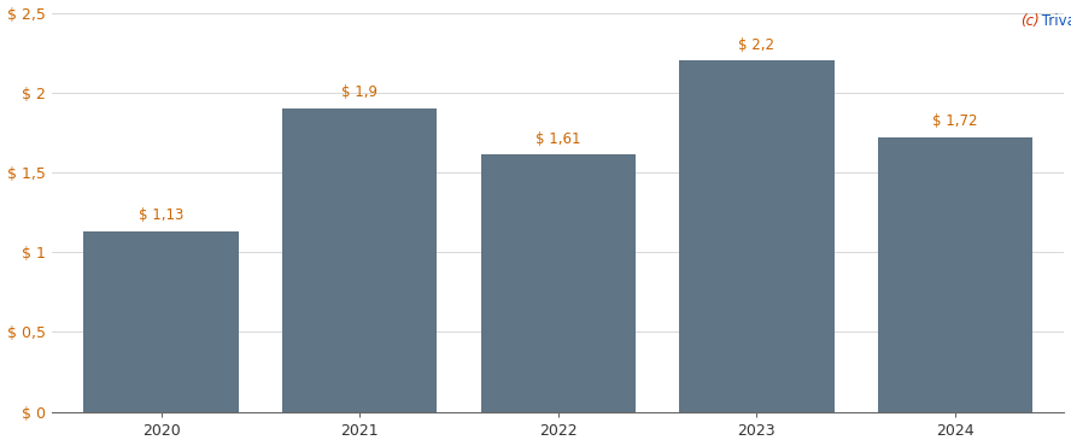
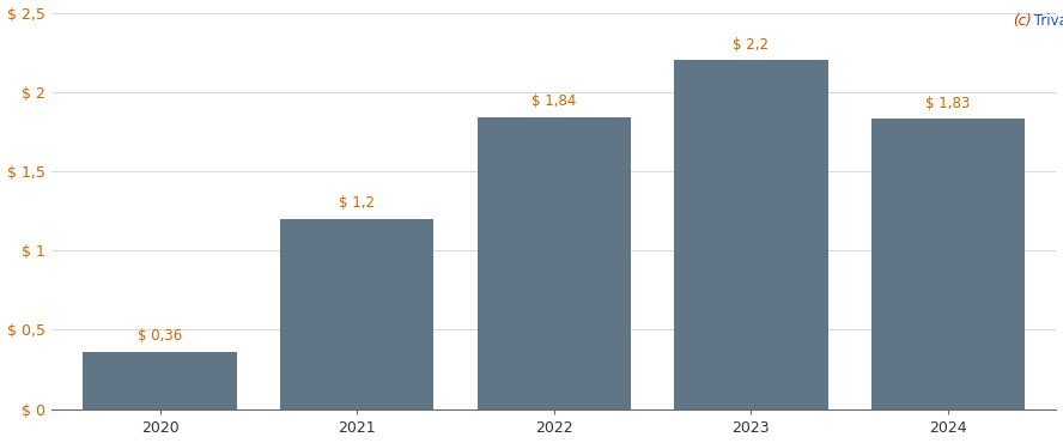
2020: 1,13 -> 0,36
2021: 1,9 -> 1,2
2022: 1,61 -> 1,84
2024: 1,72 -> 1,83
